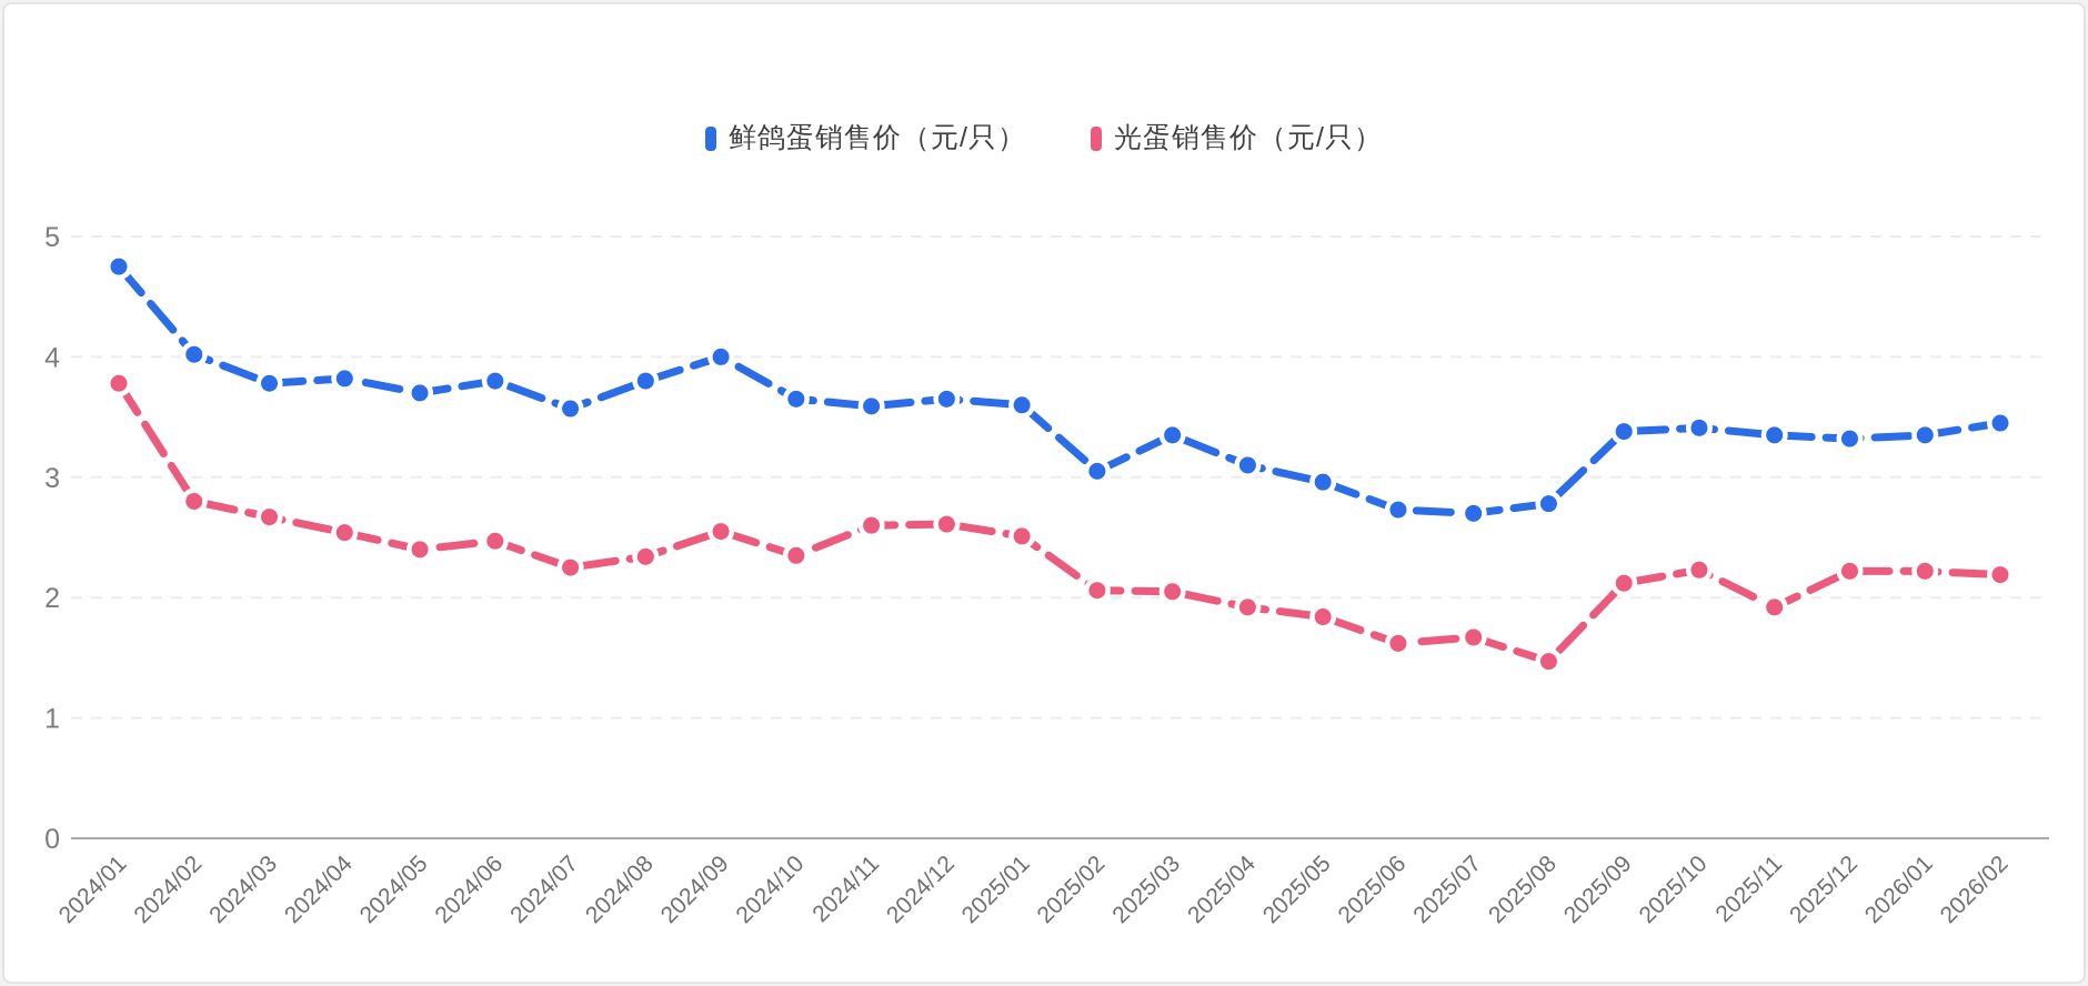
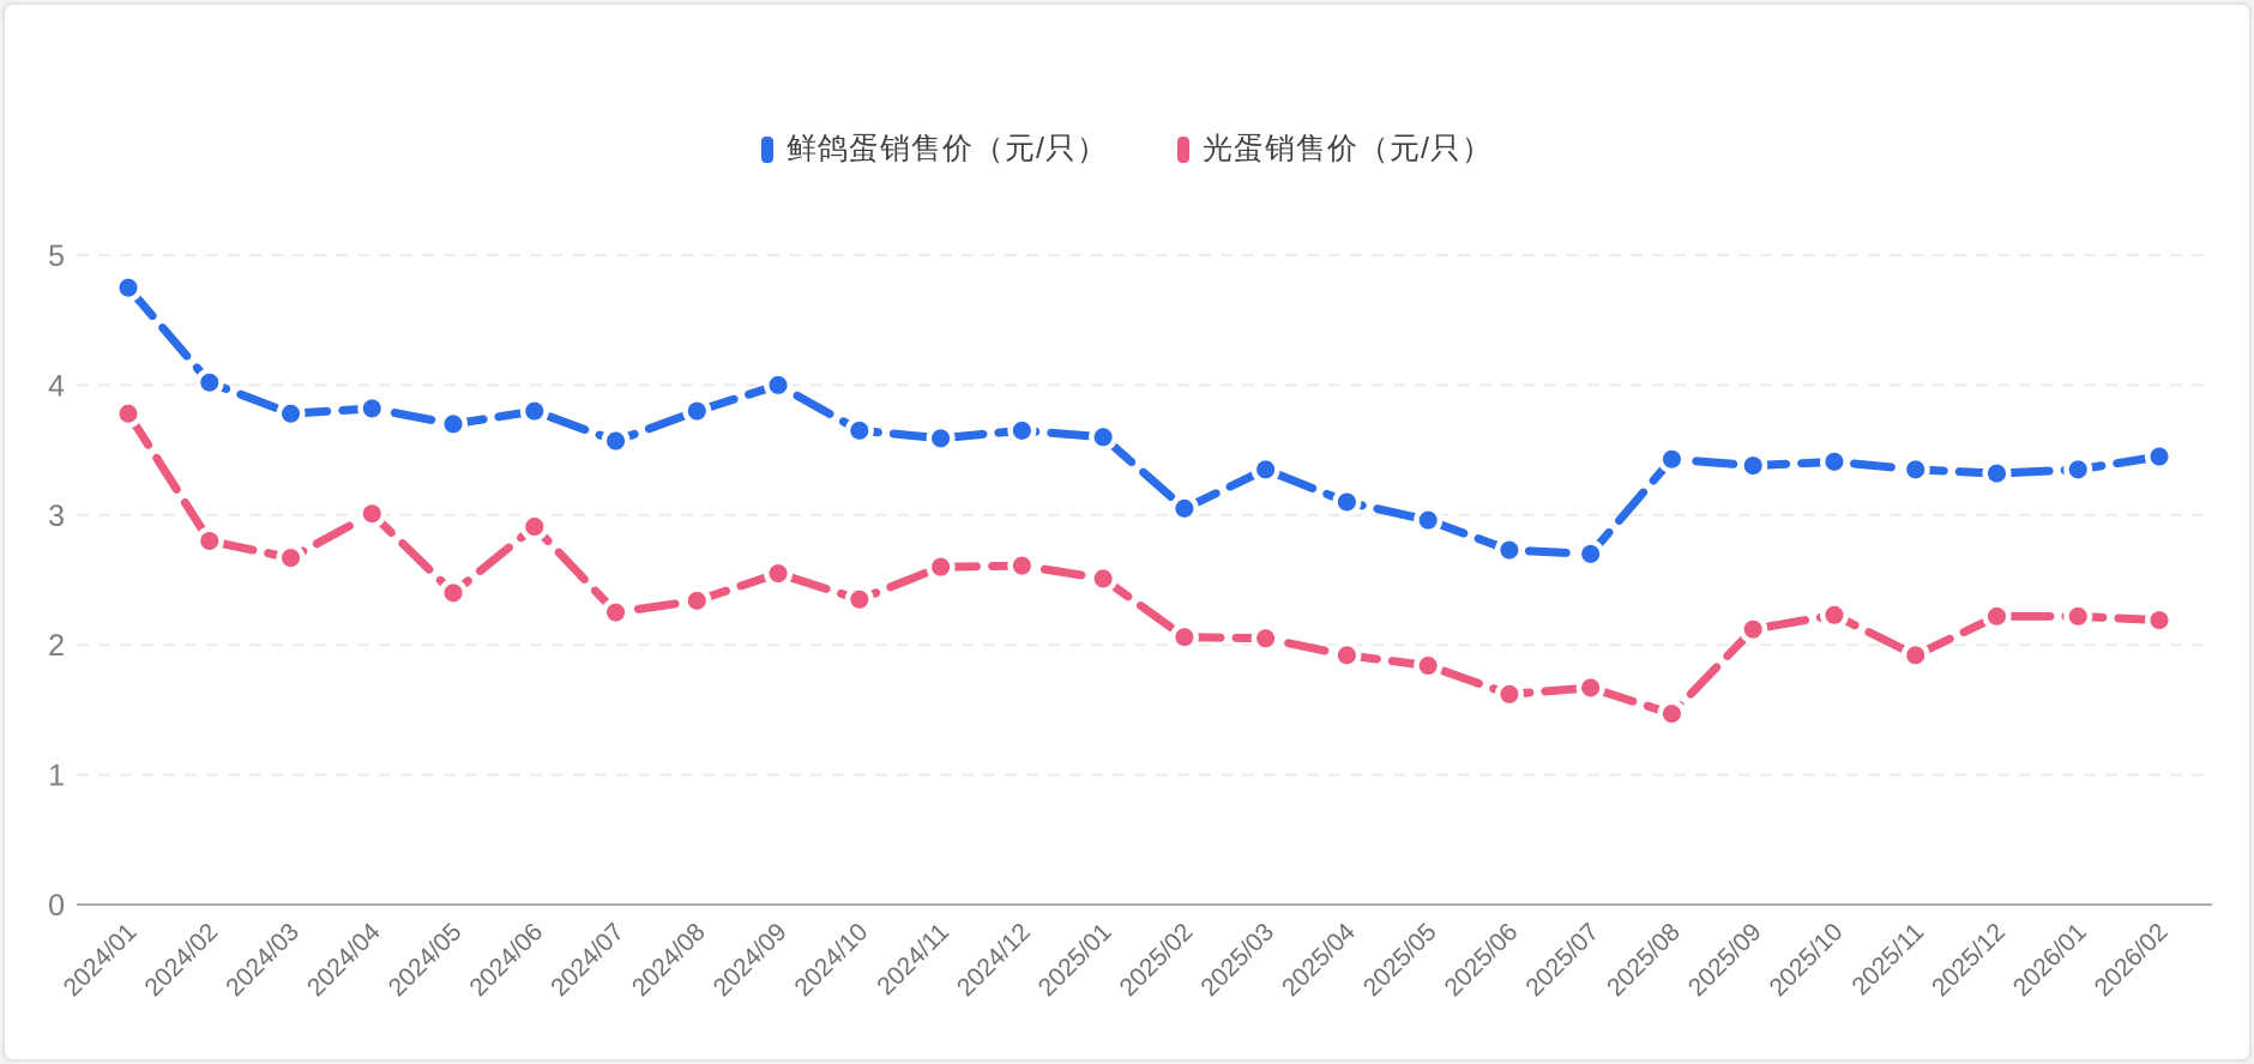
光蛋销售价（元/只）/2024/04: 2.54 -> 3.01
光蛋销售价（元/只）/2024/06: 2.47 -> 2.91
鲜鸽蛋销售价（元/只）/2025/08: 2.78 -> 3.43
